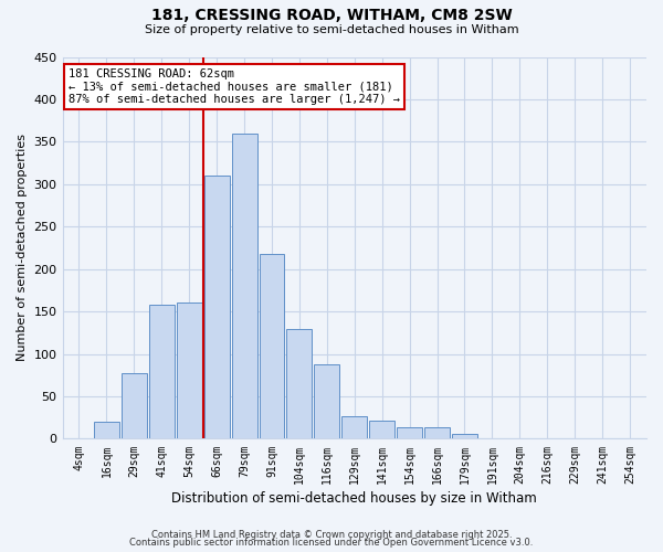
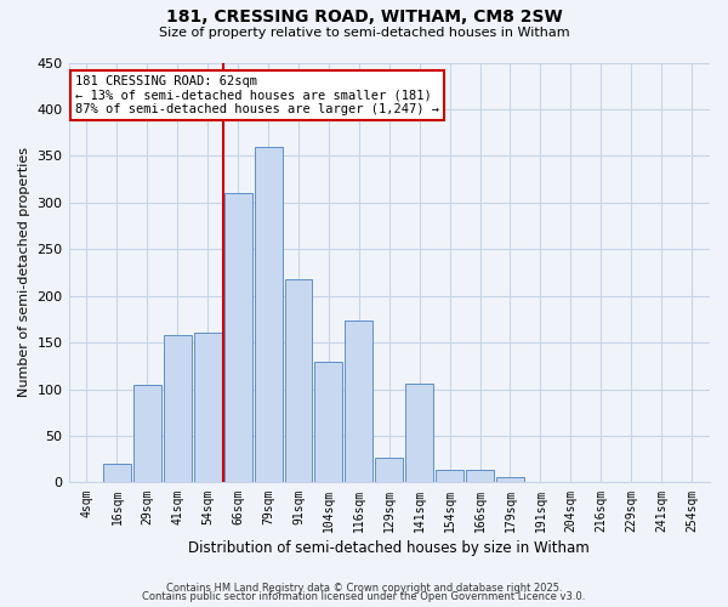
29sqm: 77 -> 104
116sqm: 88 -> 174
141sqm: 22 -> 106
